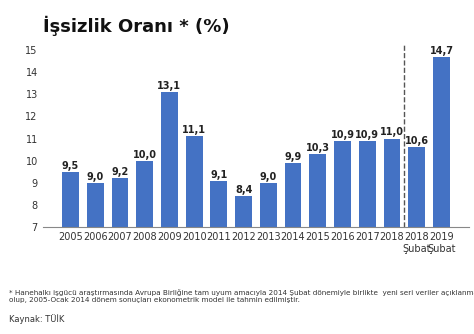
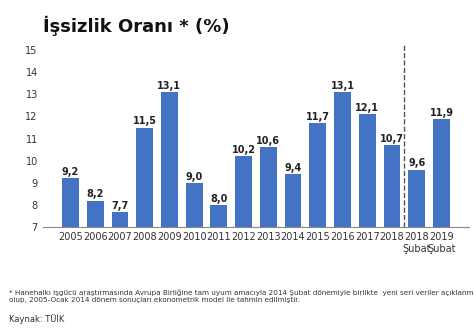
2005: 9,5 -> 9,2
2006: 9,0 -> 8,2
2007: 9,2 -> 7,7
2008: 10,0 -> 11,5
2010: 11,1 -> 9,0
2011: 9,1 -> 8,0
2012: 8,4 -> 10,2
2013: 9,0 -> 10,6
2014: 9,9 -> 9,4
2015: 10,3 -> 11,7
2016: 10,9 -> 13,1
2017: 10,9 -> 12,1
2018: 11,0 -> 10,7
2018 Şubat: 10,6 -> 9,6
2019 Şubat: 14,7 -> 11,9
